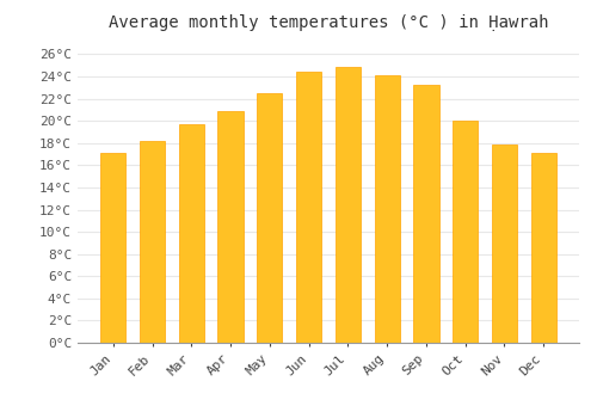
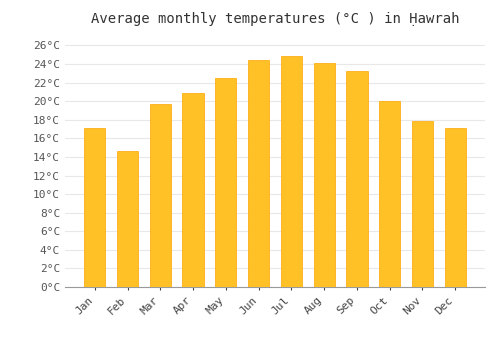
Feb: 18.2°C -> 14.6°C
